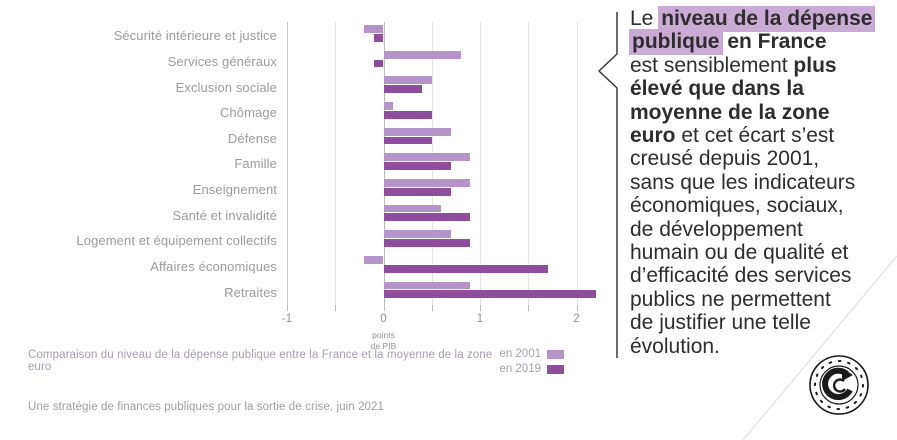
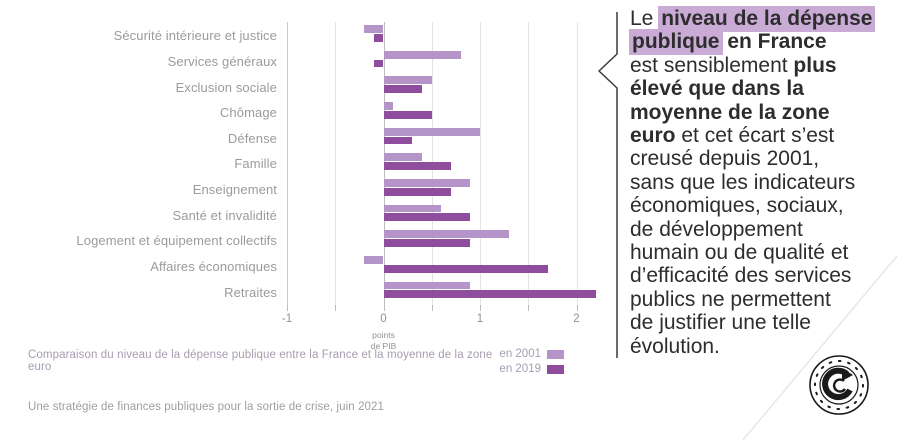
en 2001/Défense: 0.7 -> 1.0
en 2019/Défense: 0.5 -> 0.3
en 2001/Famille: 0.9 -> 0.4
en 2001/Logement et équipement collectifs: 0.7 -> 1.3
